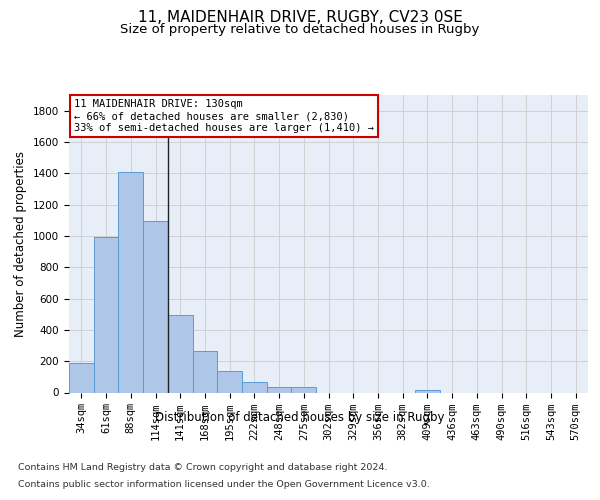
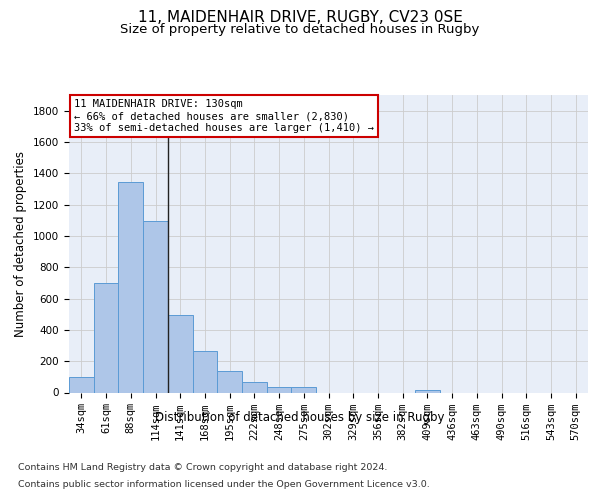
34sqm: 190 -> 100
61sqm: 990 -> 700
88sqm: 1410 -> 1340
